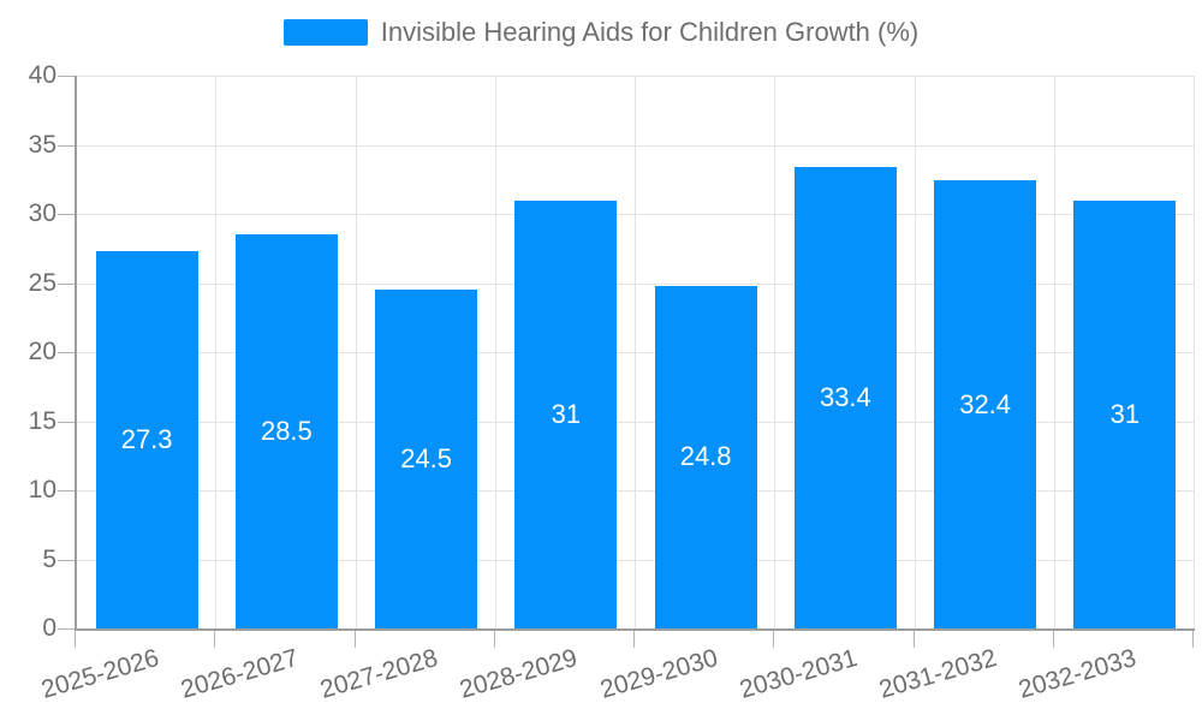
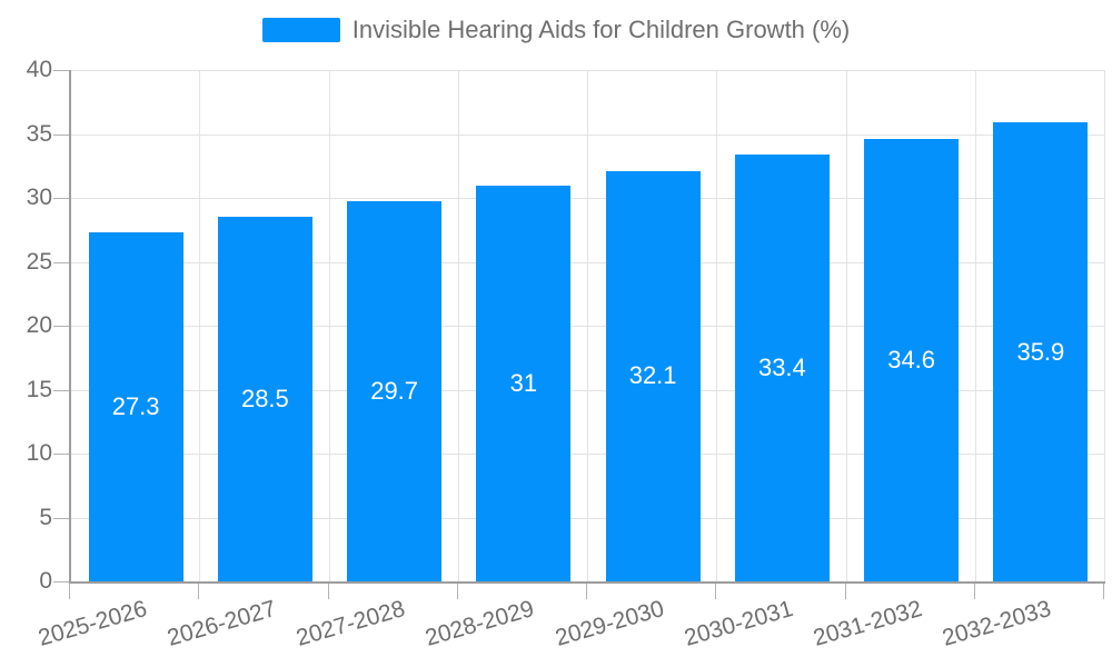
2027-2028: 24.5 -> 29.7
2029-2030: 24.8 -> 32.1
2031-2032: 32.4 -> 34.6
2032-2033: 31 -> 35.9
